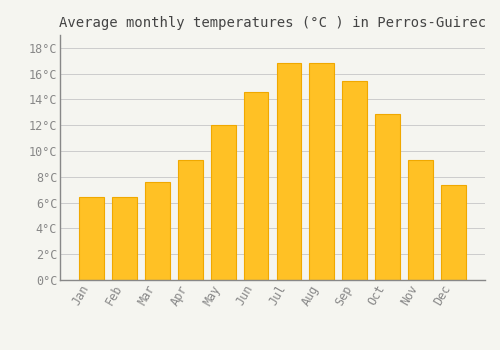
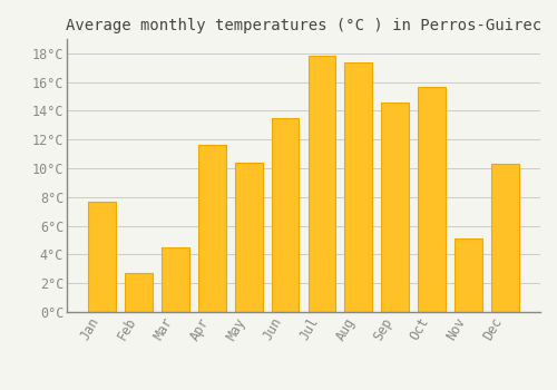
Jan: 6.4°C -> 7.7°C
Feb: 6.4°C -> 2.7°C
Mar: 7.6°C -> 4.5°C
Apr: 9.3°C -> 11.6°C
May: 12.0°C -> 10.4°C
Jun: 14.6°C -> 13.5°C
Jul: 16.8°C -> 17.8°C
Aug: 16.8°C -> 17.4°C
Sep: 15.4°C -> 14.6°C
Oct: 12.9°C -> 15.7°C
Nov: 9.3°C -> 5.1°C
Dec: 7.4°C -> 10.3°C
